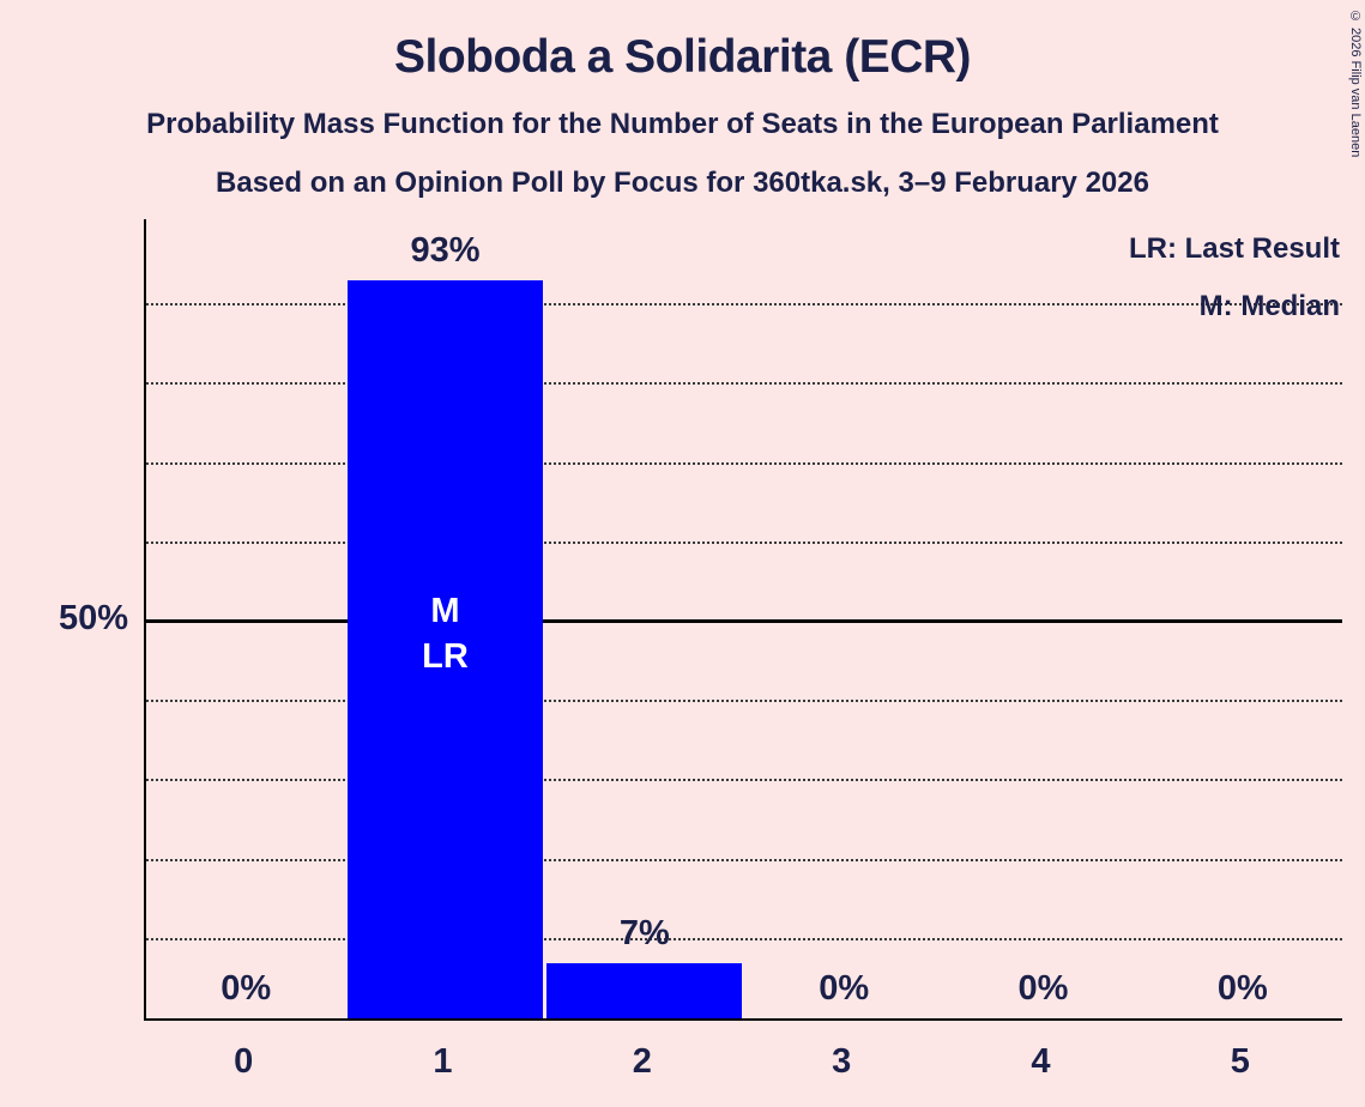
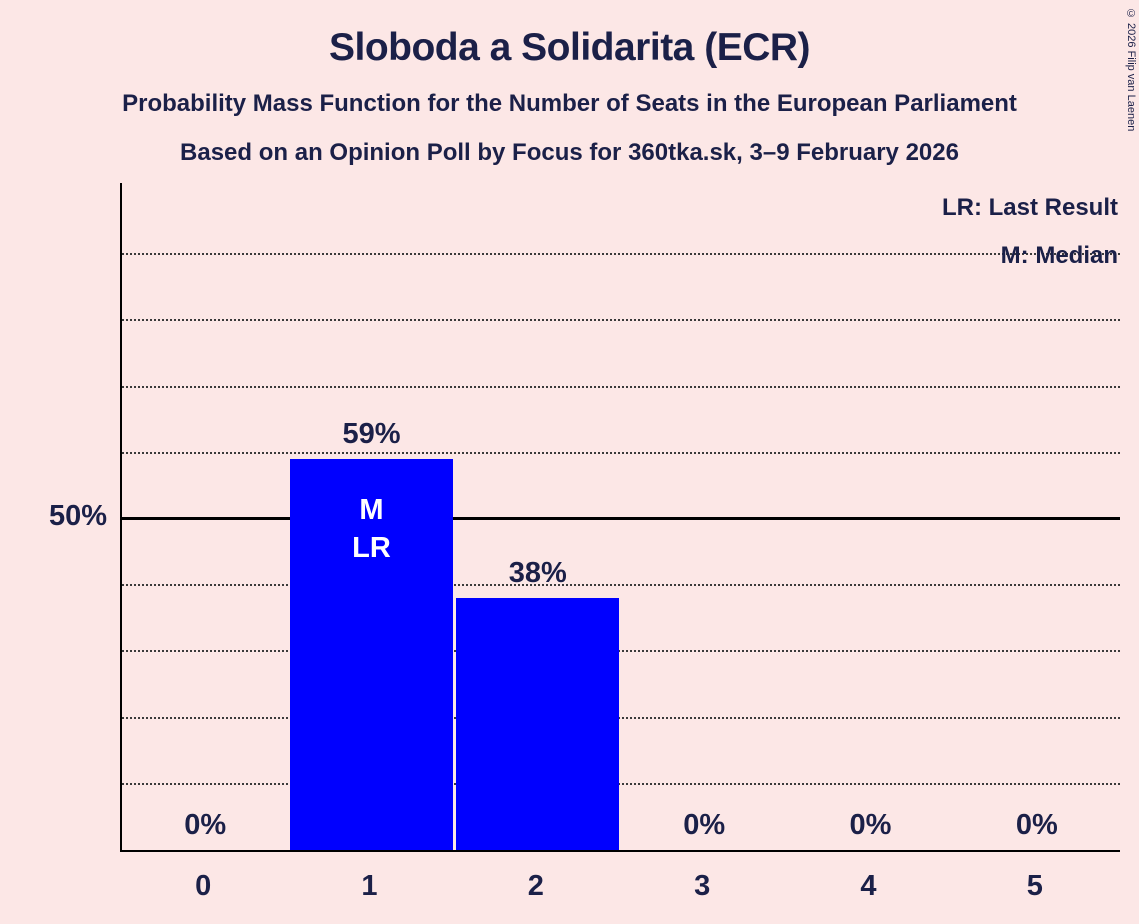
1: 93% -> 59%
2: 7% -> 38%
